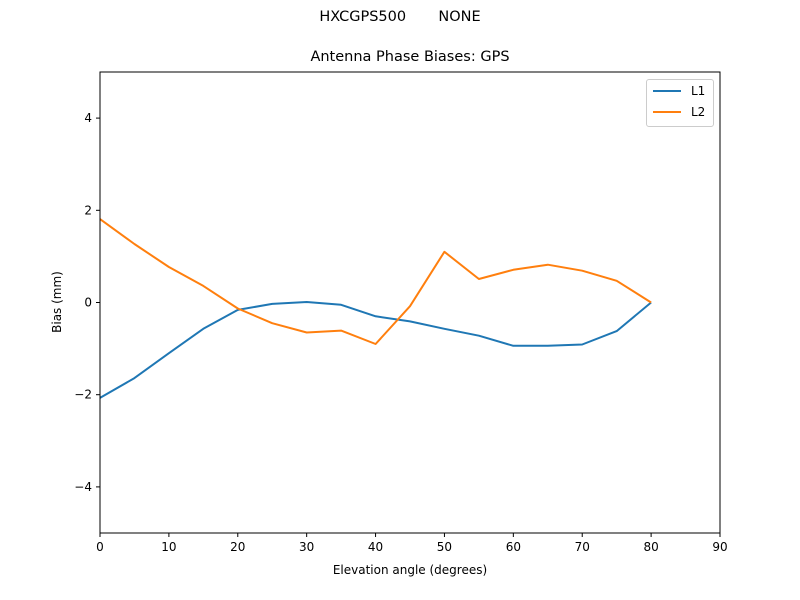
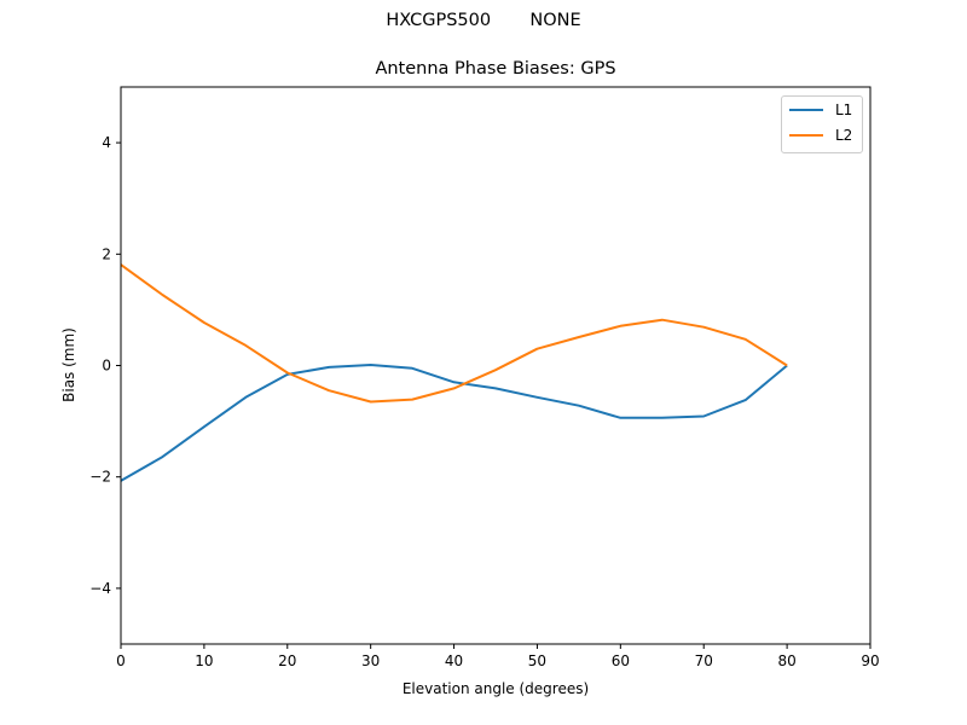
L2/40: -0.9 -> -0.4
L2/50: 1.1 -> 0.3
